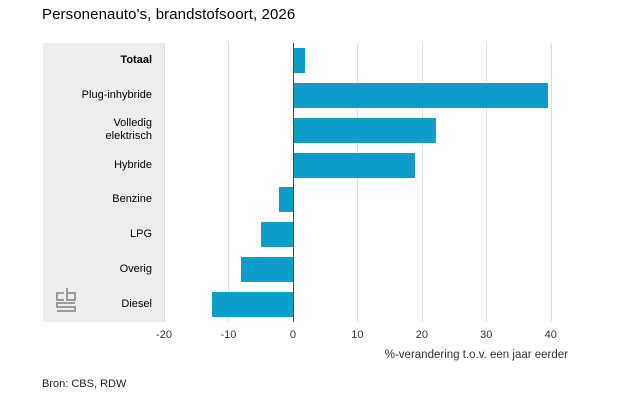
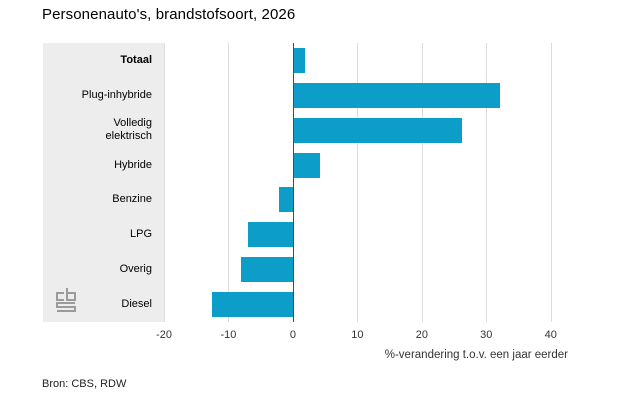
Plug-inhybride: 39 -> 32
Volledig elektrisch: 22 -> 26
Hybride: 19 -> 4
LPG: -5 -> -7
